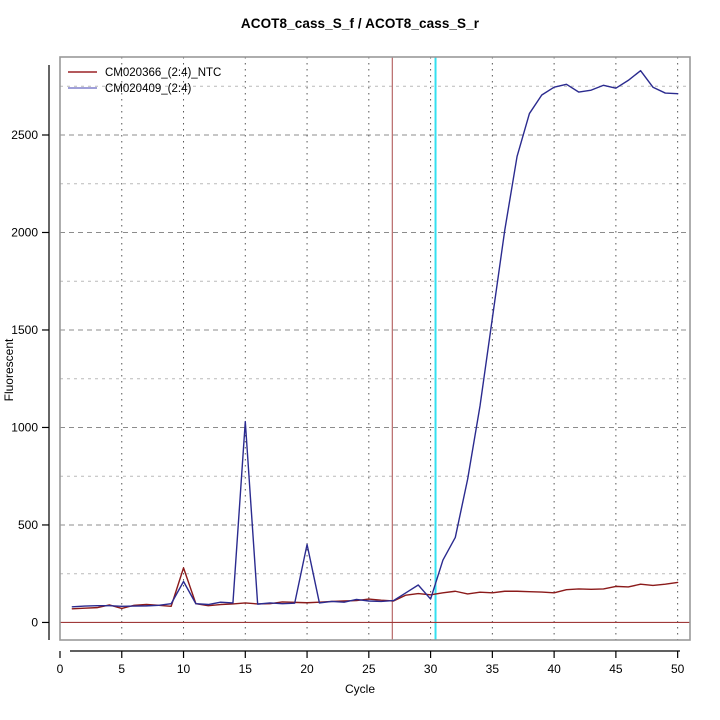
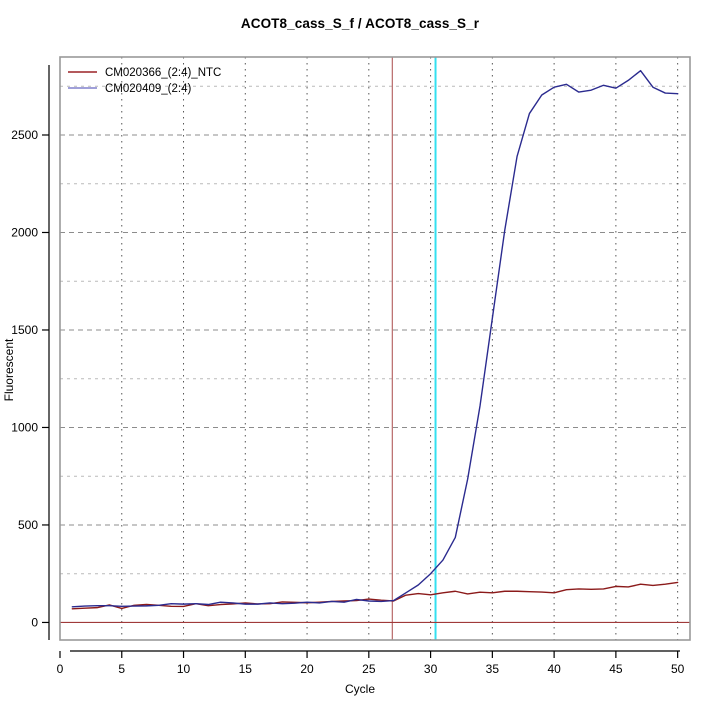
CM020366_(2:4)_NTC/10: 280 -> 80
CM020409_(2:4)/10: 210 -> 90
CM020409_(2:4)/15: 1030 -> 90
CM020409_(2:4)/20: 400 -> 100
CM020409_(2:4)/30: 120 -> 250
